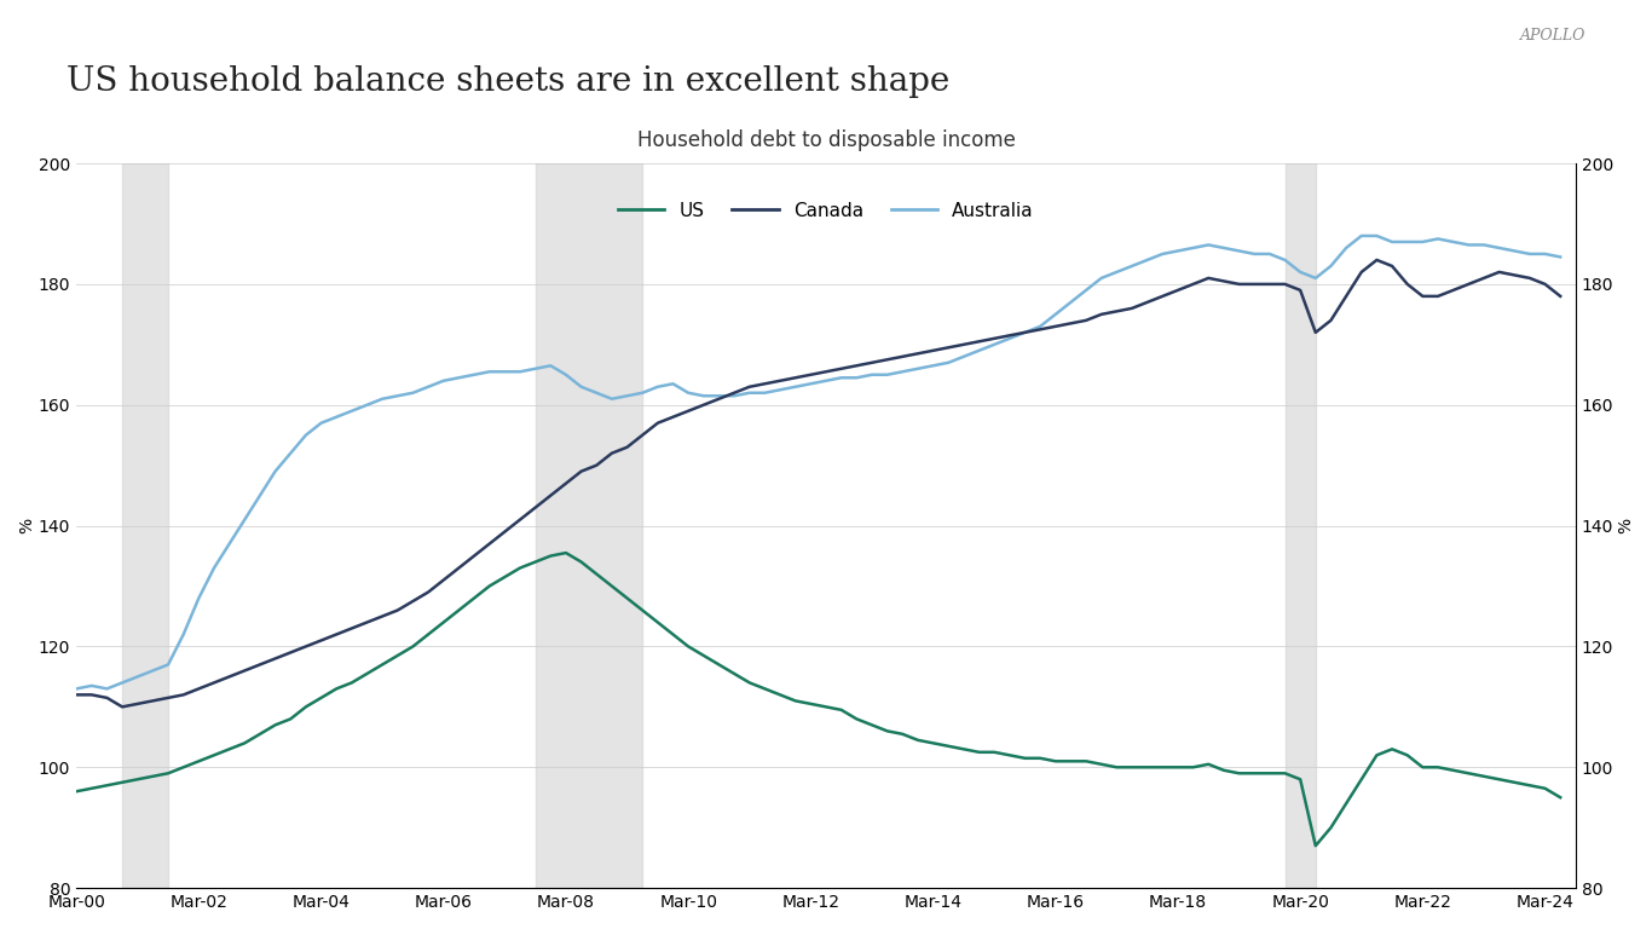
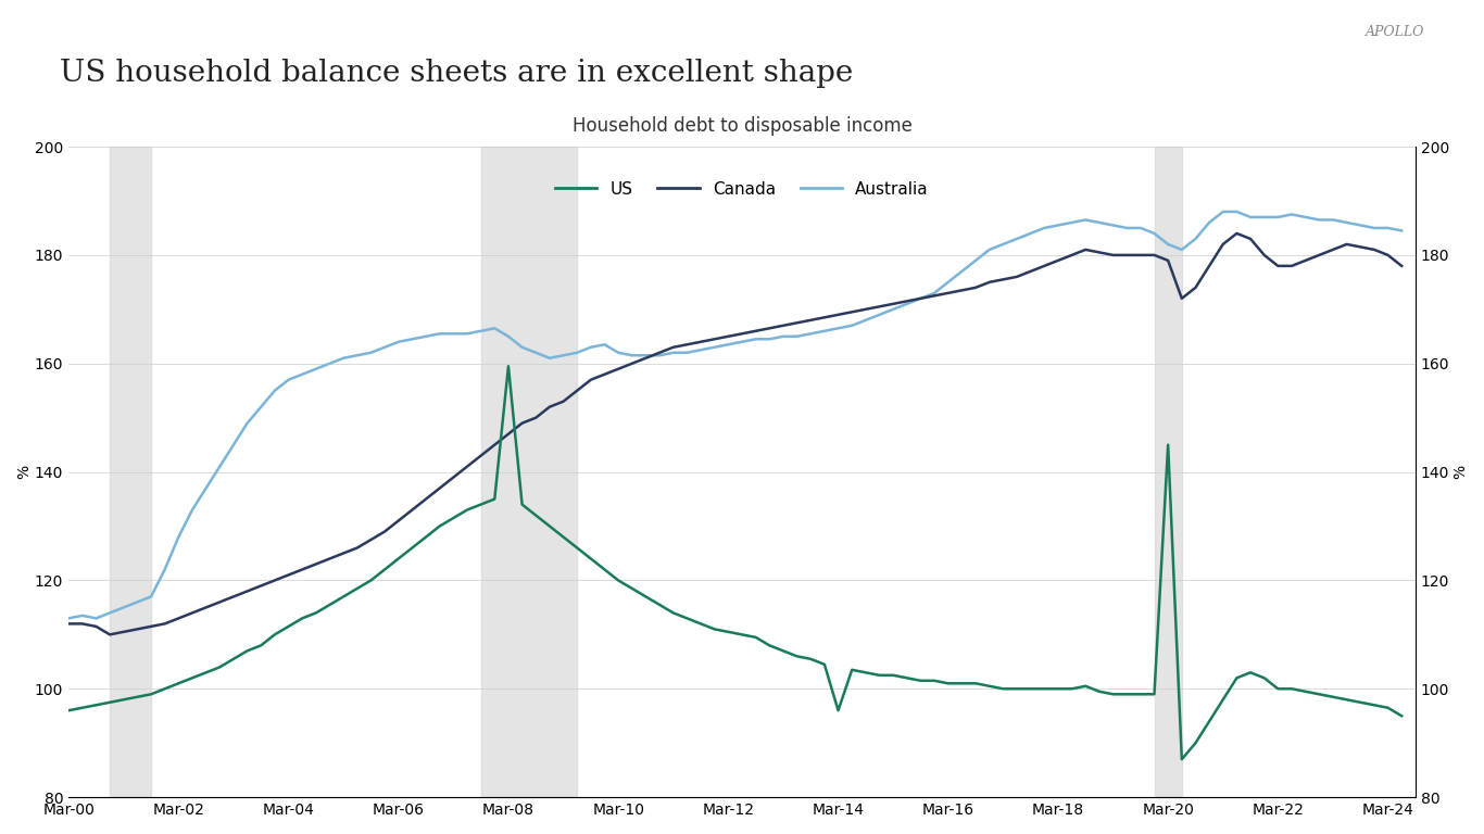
US/Mar-08: 135.5 -> 159.5
US/Mar-14: 104.0 -> 96.0
US/Mar-20: 98.0 -> 145.0
